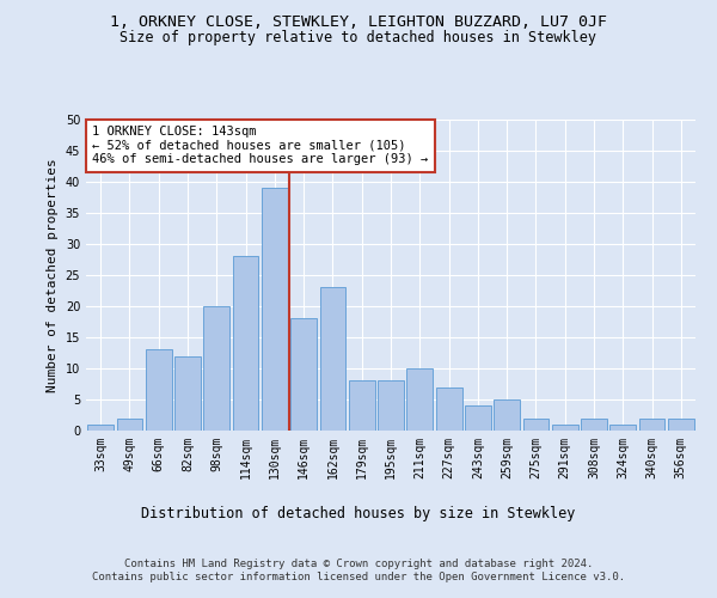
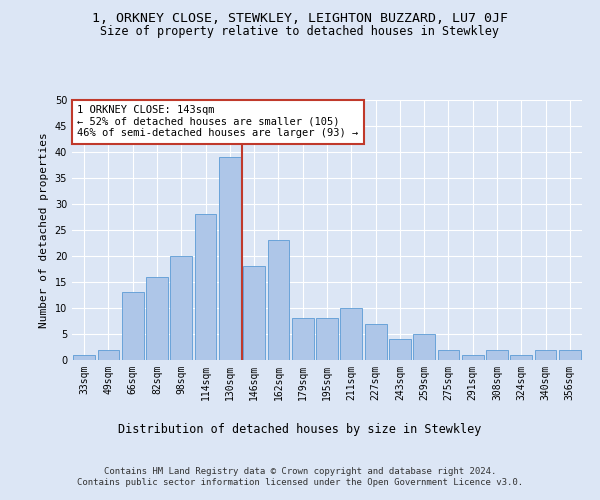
82sqm: 12 -> 16
